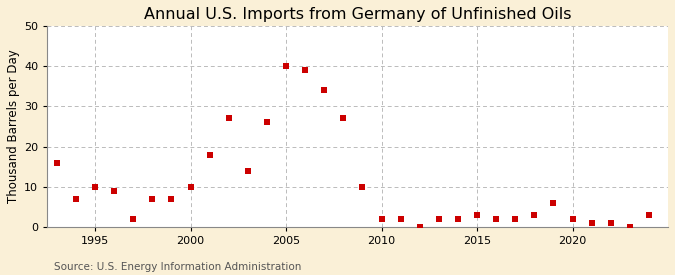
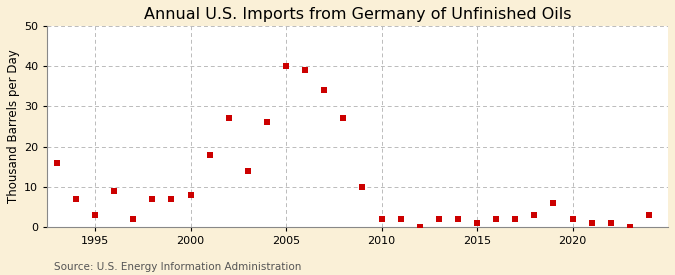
1995: 10 -> 3
2000: 10 -> 8
2015: 3 -> 1
